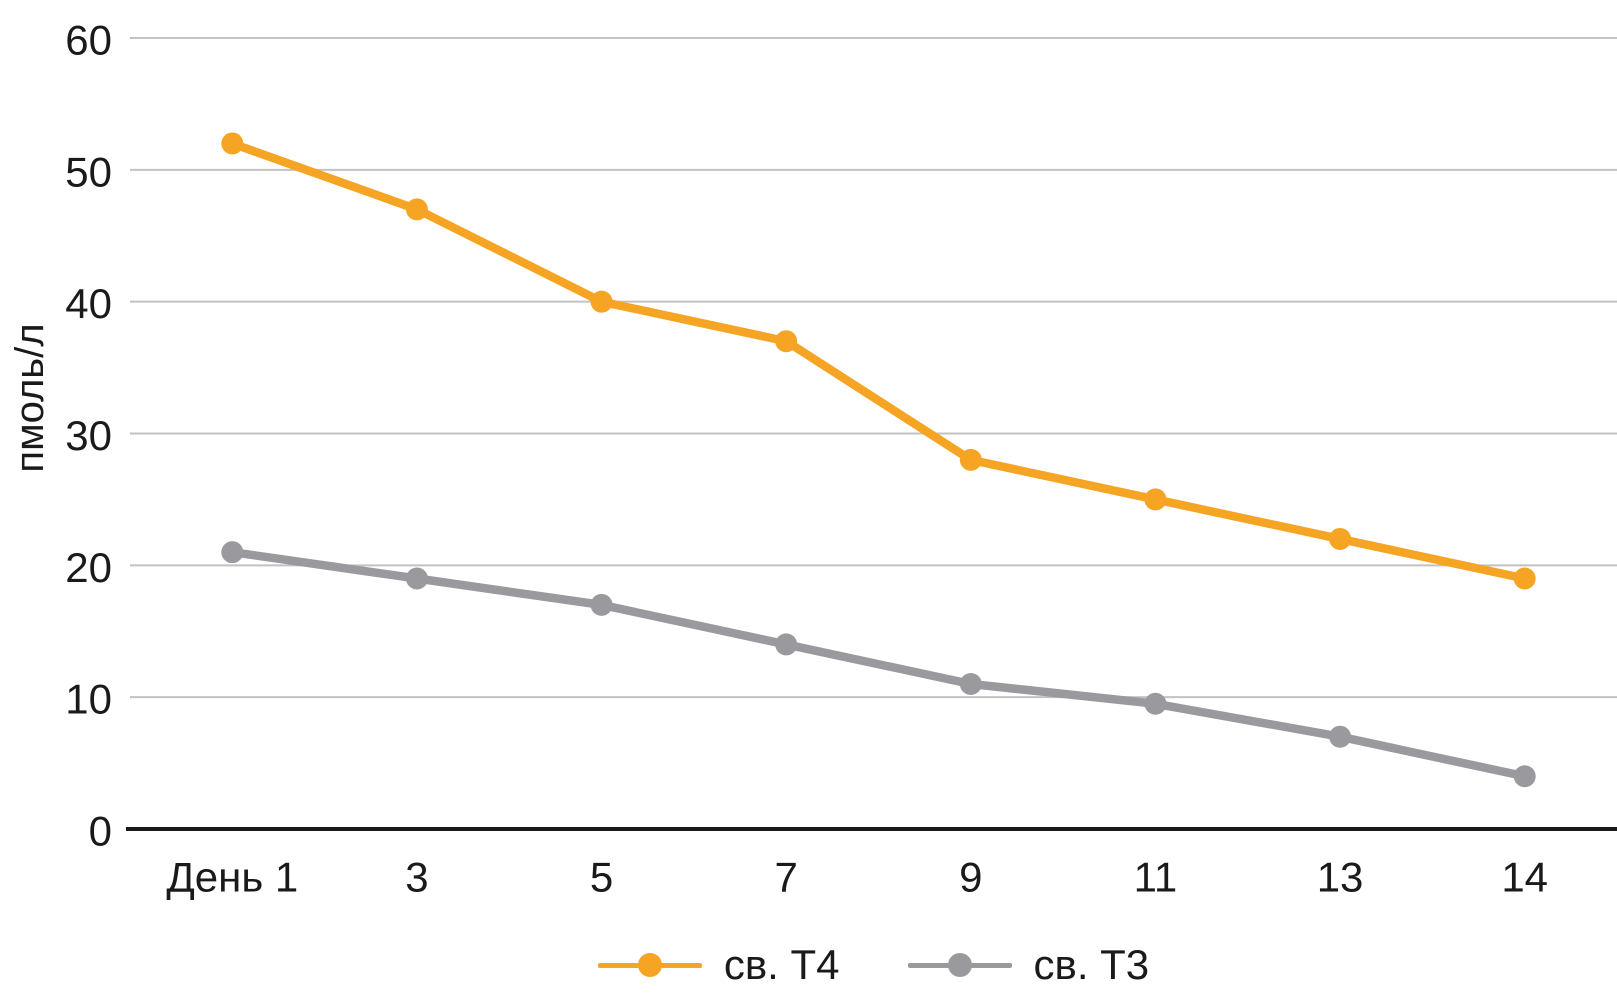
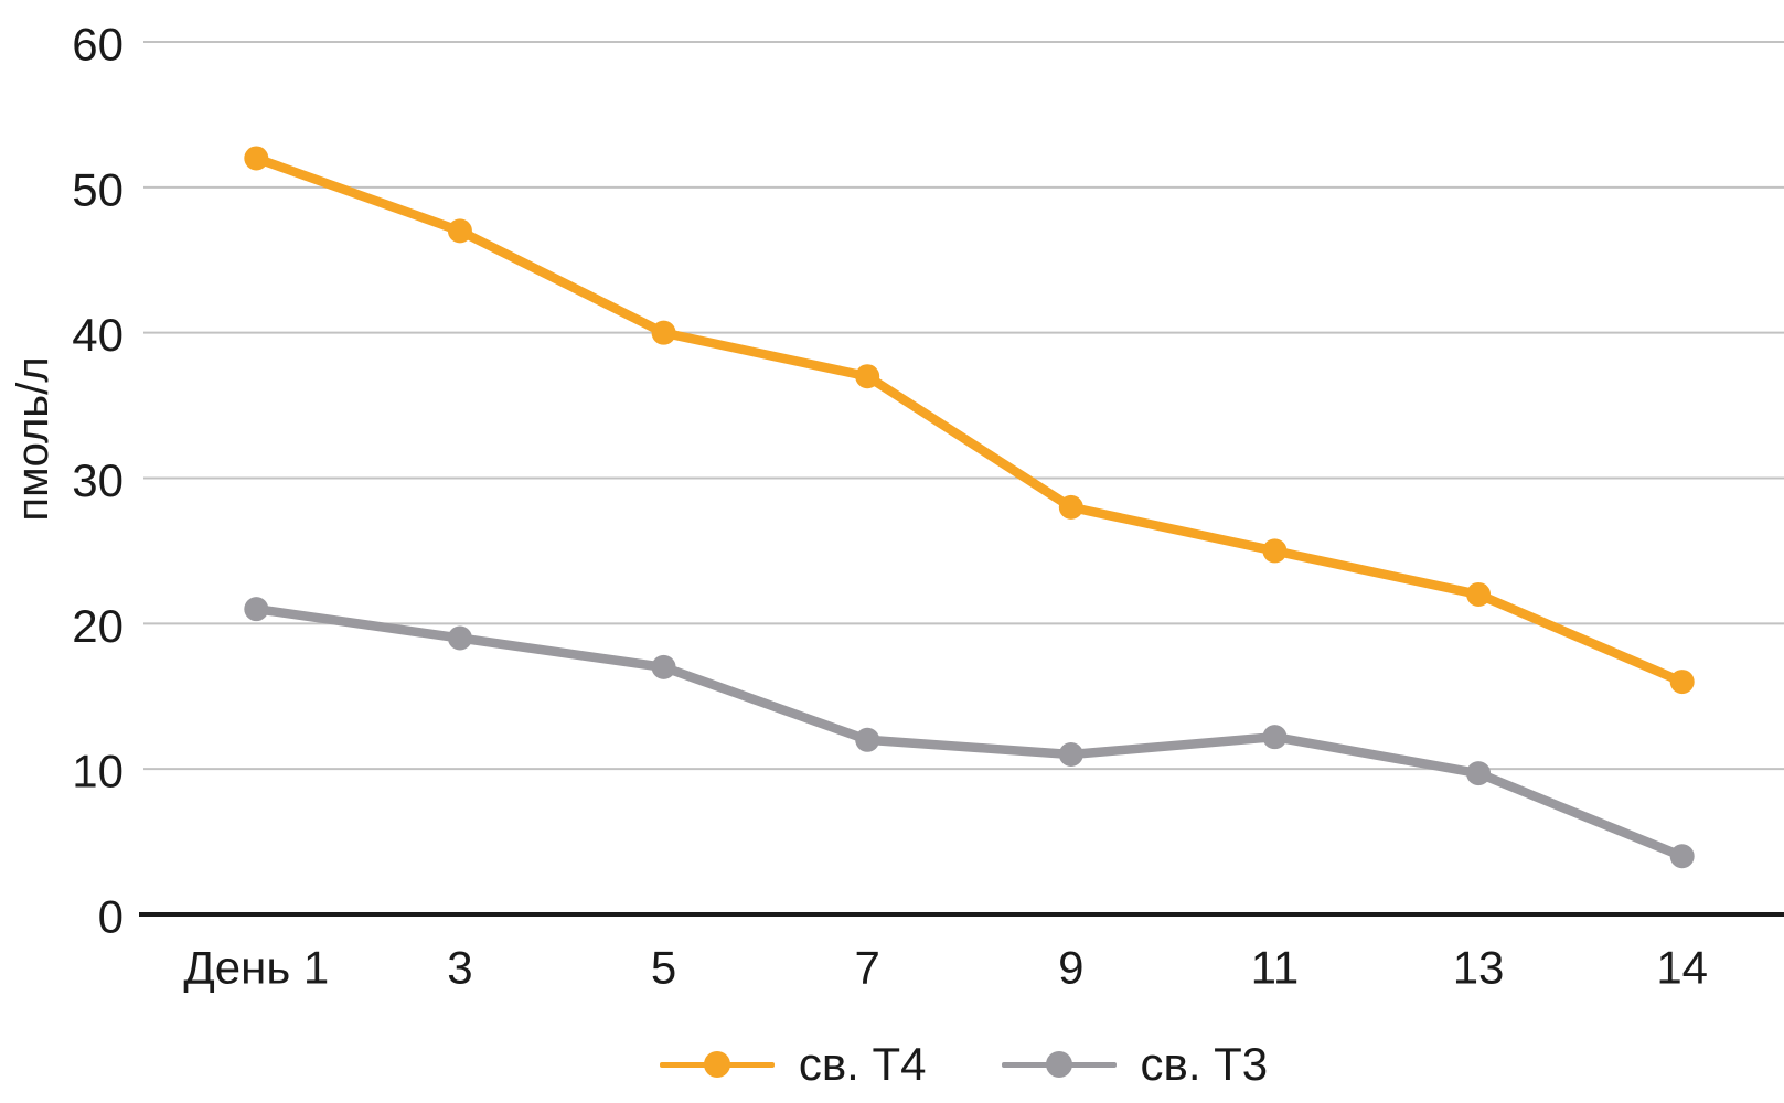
св. Т3/7: 14.0 -> 12.0
св. Т3/11: 9.5 -> 12.2
св. Т3/13: 7.0 -> 9.7
св. Т4/14: 19 -> 16
